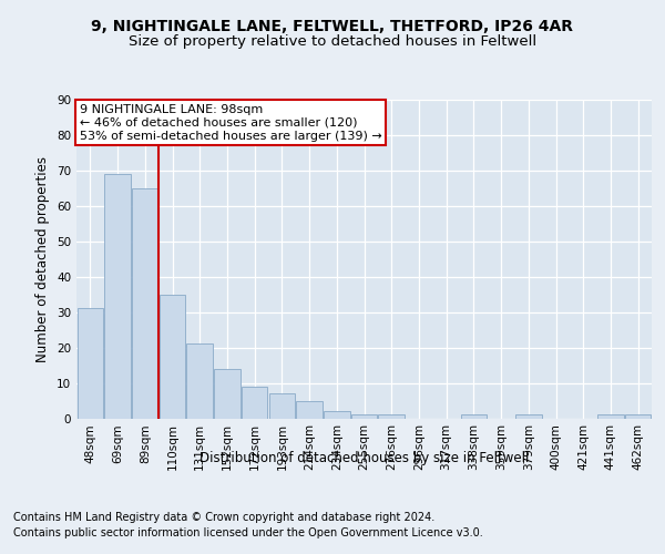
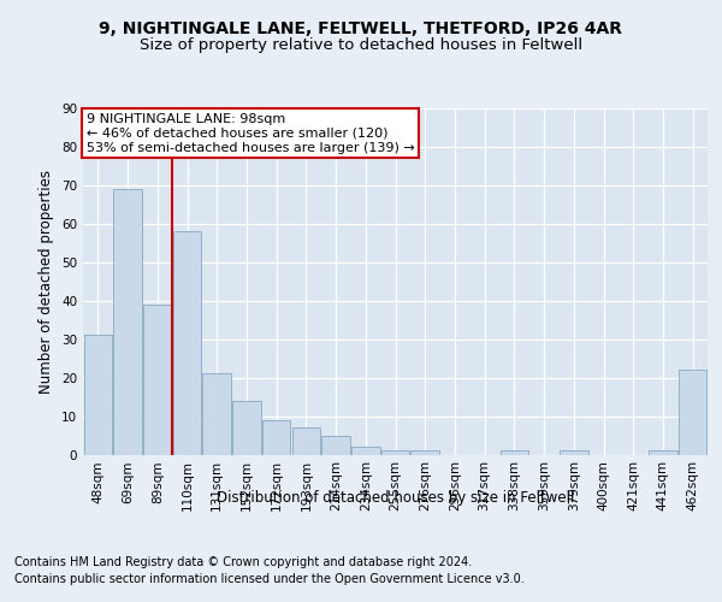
89sqm: 65 -> 39
110sqm: 35 -> 58
462sqm: 1 -> 22
